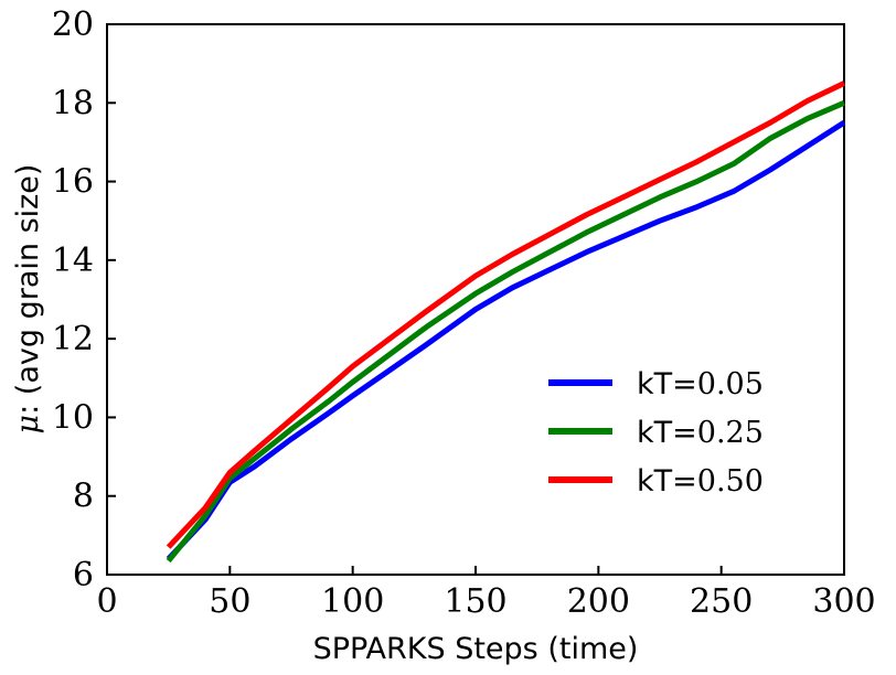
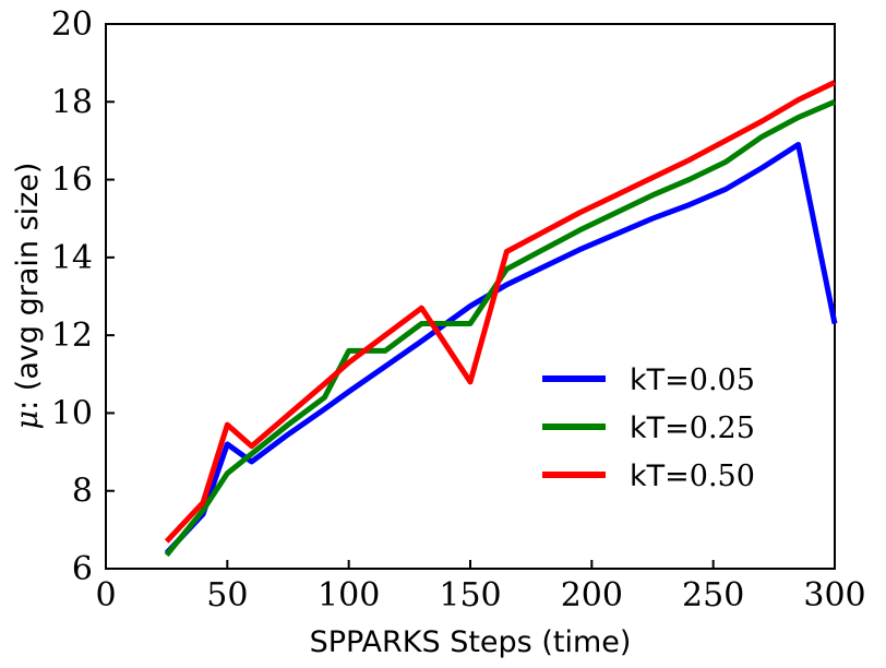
kT=0.05/50: 8.3 -> 9.2
kT=0.50/50: 8.6 -> 9.7
kT=0.25/100: 10.9 -> 11.6
kT=0.25/150: 13.2 -> 12.3
kT=0.50/150: 13.6 -> 10.8
kT=0.05/300: 17.5 -> 12.3
